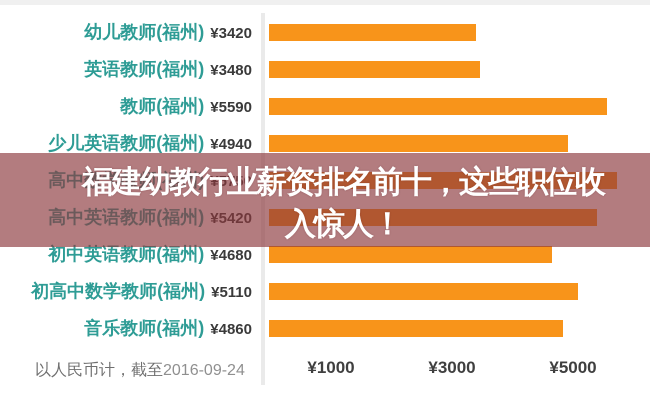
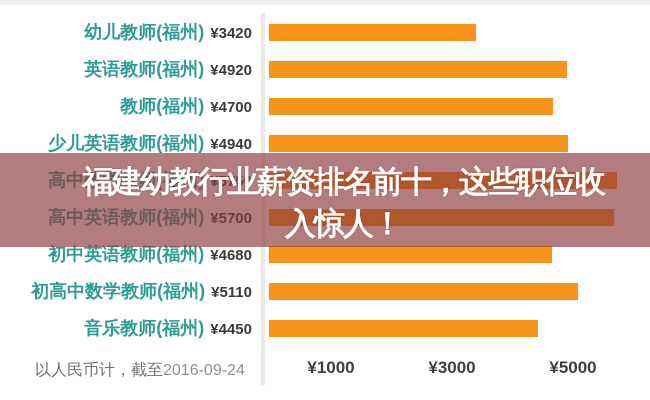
英语教师(福州): ¥3480 -> ¥4920
教师(福州): ¥5590 -> ¥4700
高中英语教师(福州): ¥5420 -> ¥5700
音乐教师(福州): ¥4860 -> ¥4450
